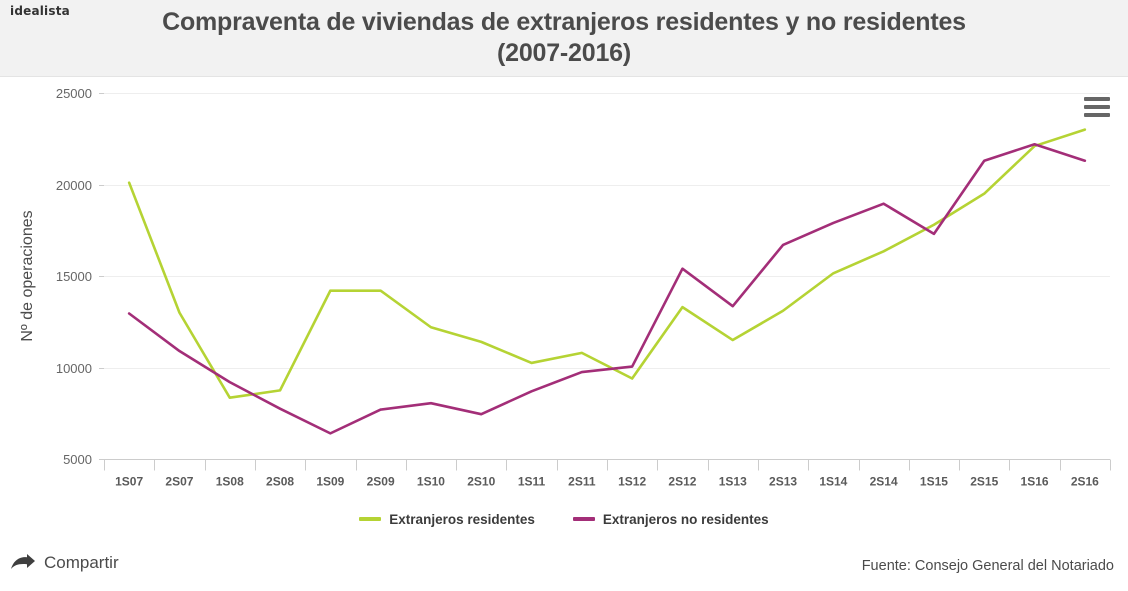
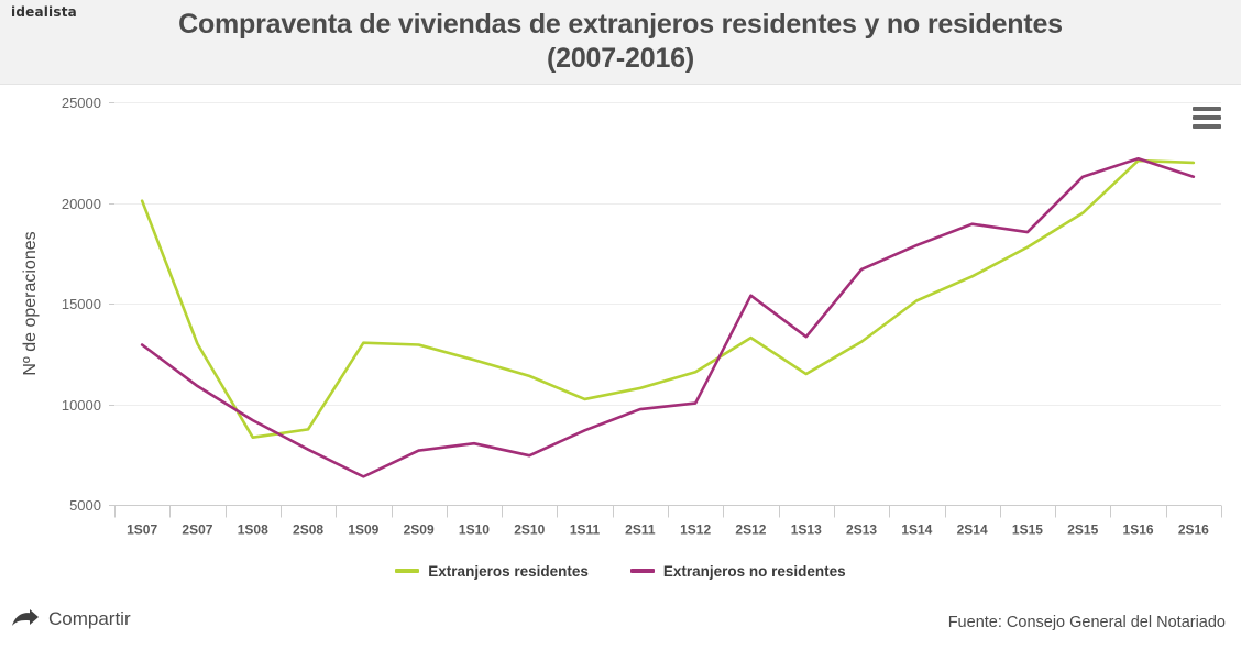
Extranjeros residentes/1S09: 14200 -> 13000
Extranjeros residentes/2S09: 14200 -> 13000
Extranjeros residentes/1S12: 9400 -> 11600
Extranjeros no residentes/1S15: 17300 -> 18600
Extranjeros residentes/2S16: 23000 -> 22000
